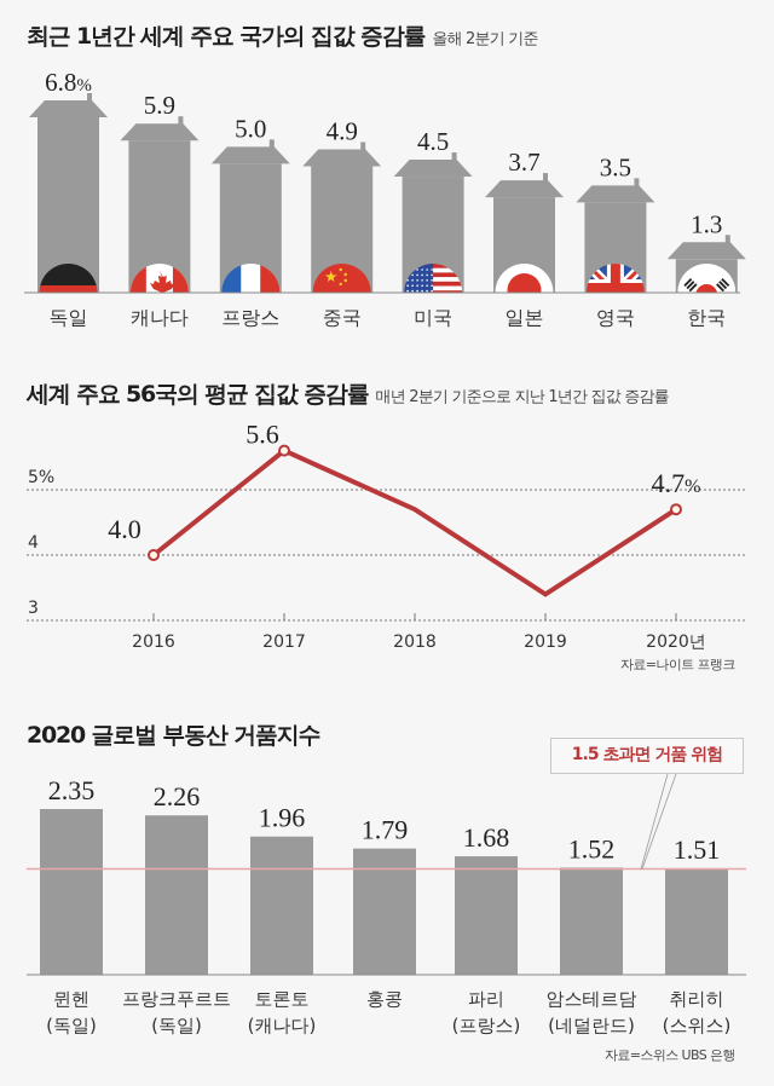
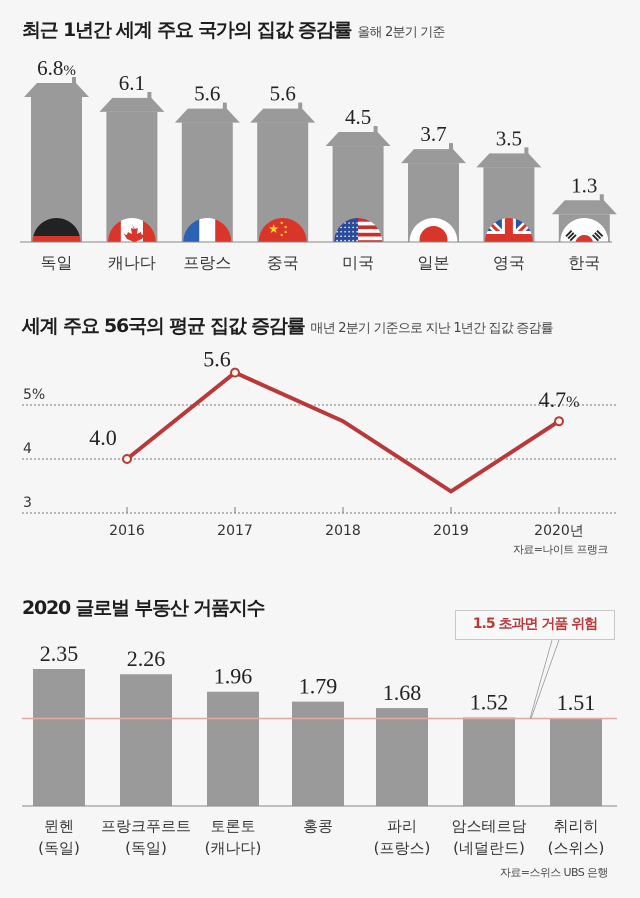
최근 1년간 세계 주요 국가의 집값 증감률/캐나다: 5.9 -> 6.1
최근 1년간 세계 주요 국가의 집값 증감률/프랑스: 5.0 -> 5.6
최근 1년간 세계 주요 국가의 집값 증감률/중국: 4.9 -> 5.6
